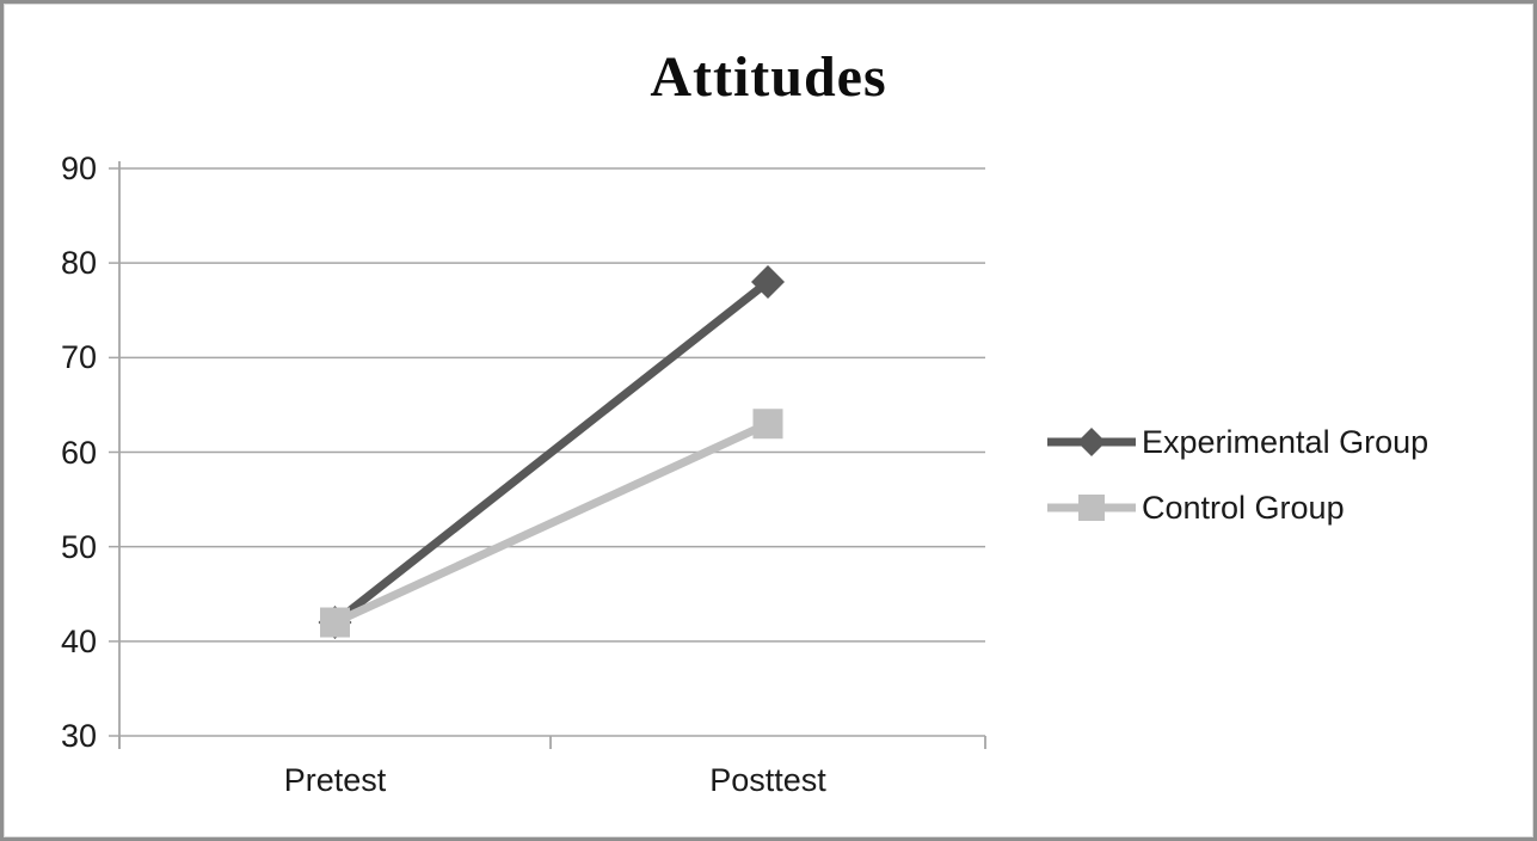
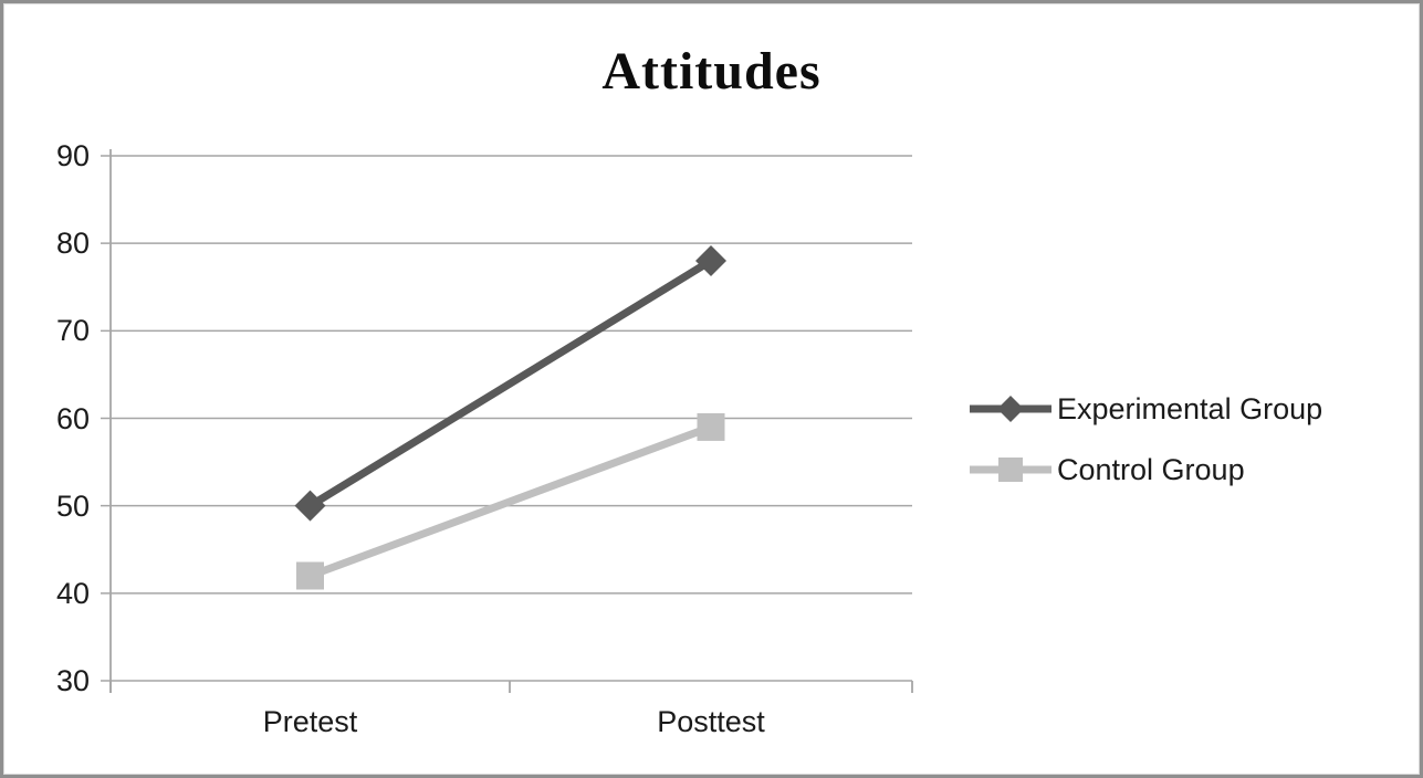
Experimental Group/Pretest: 42 -> 50
Control Group/Posttest: 63 -> 59
